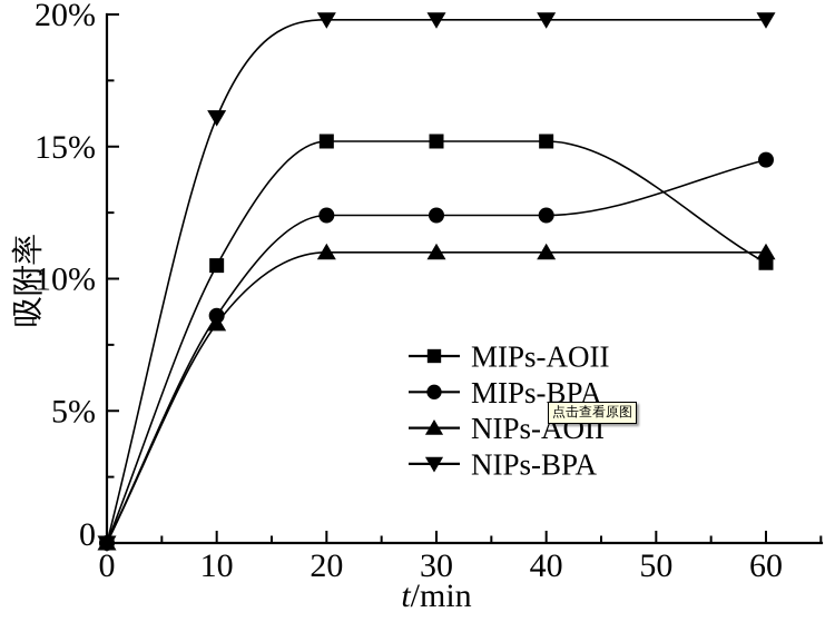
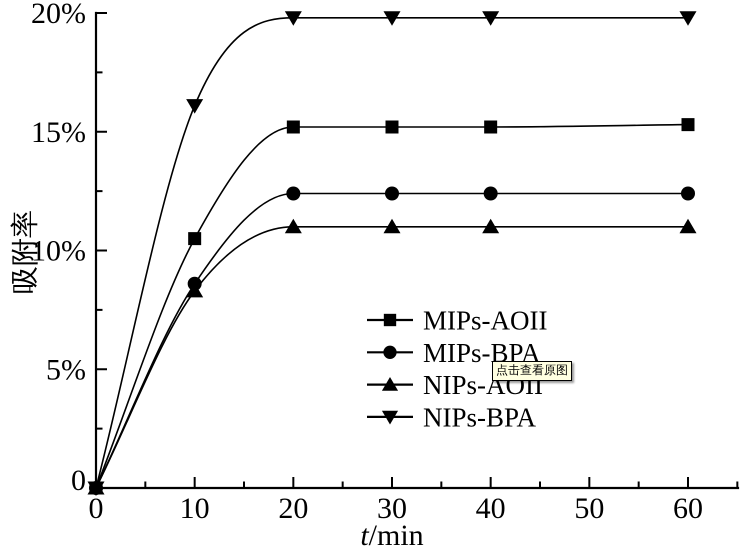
MIPs-AOII/60: 10.6% -> 15.3%
MIPs-BPA/60: 14.5% -> 12.4%
